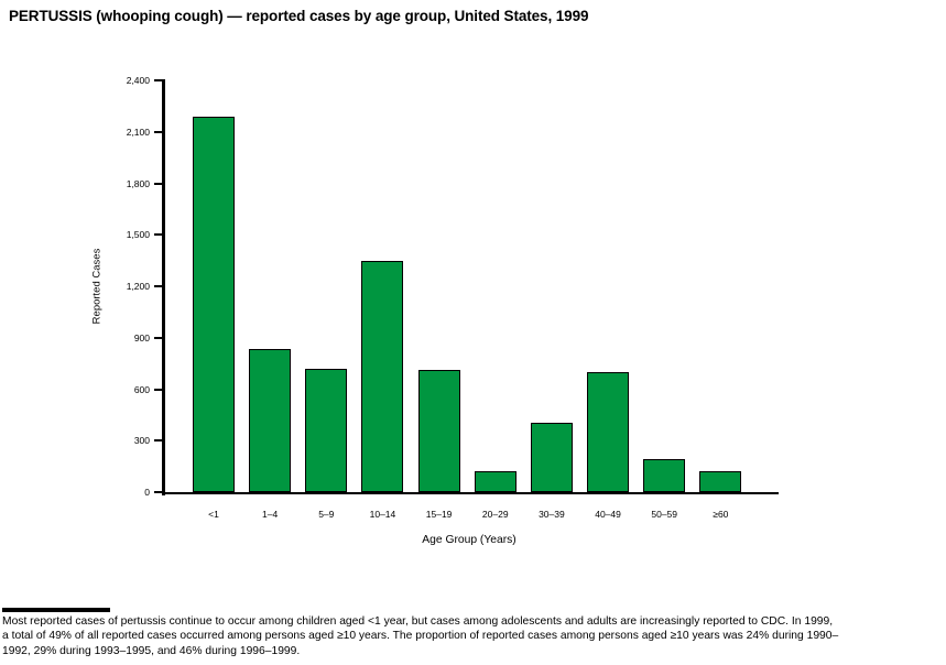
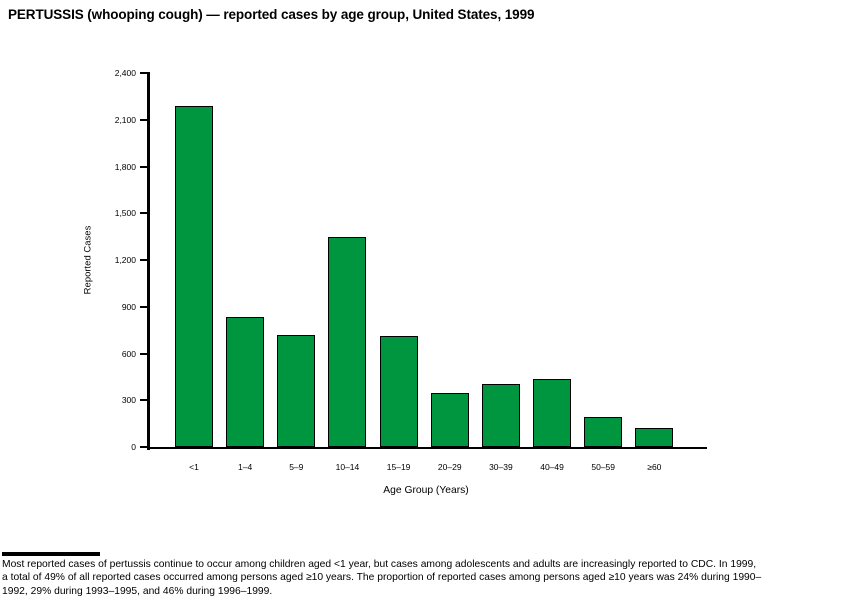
20–29: 120 -> 340
40–49: 700 -> 440
